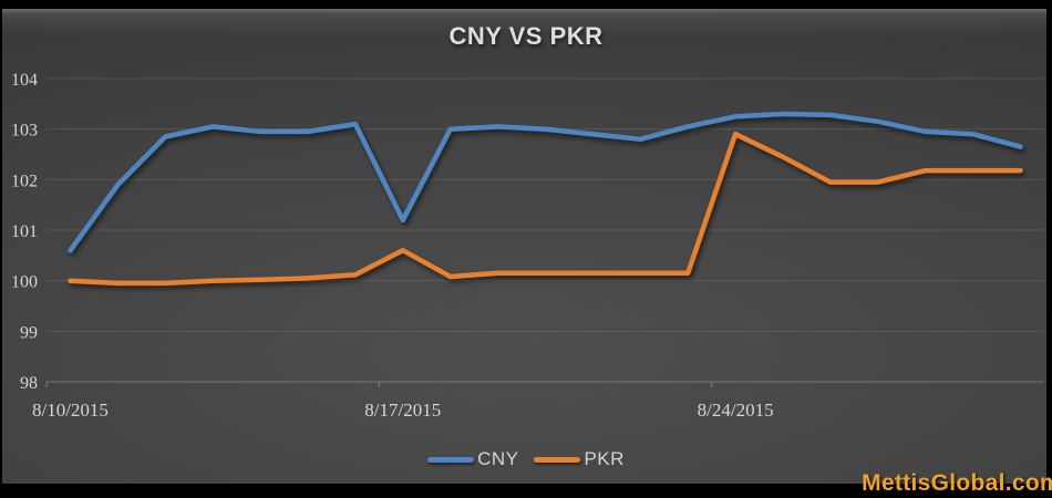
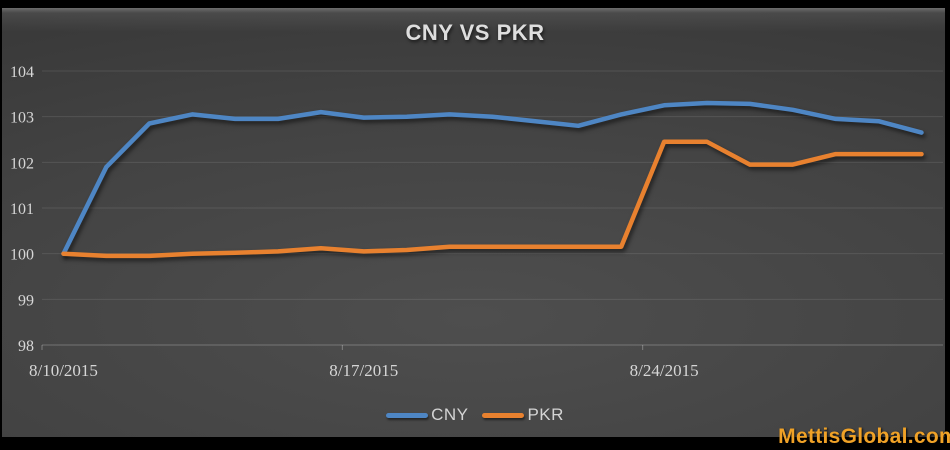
CNY/8/10/2015: 100.6 -> 100.0
CNY/8/17/2015: 101.2 -> 103.0
PKR/8/17/2015: 100.6 -> 100.0
PKR/8/24/2015: 102.9 -> 102.5
